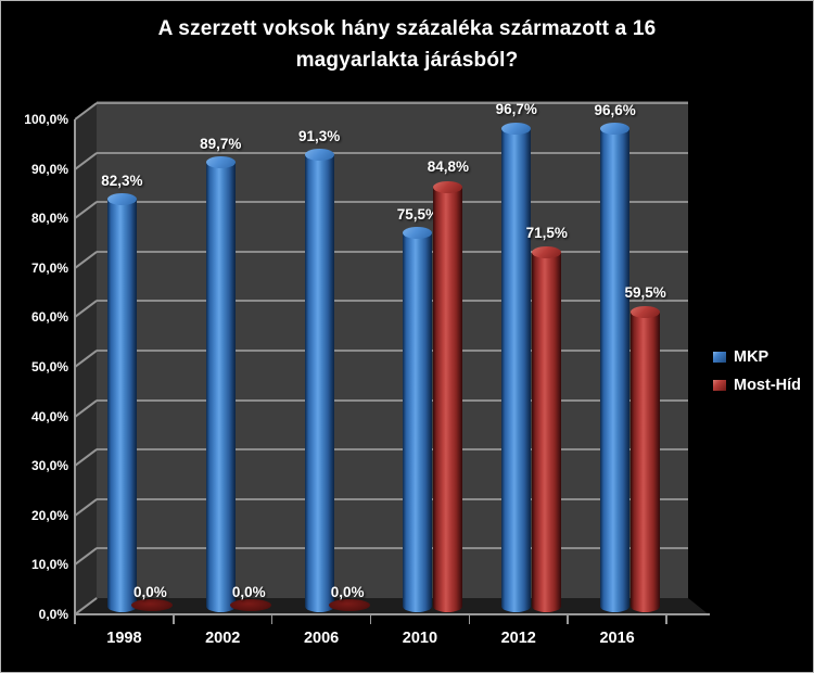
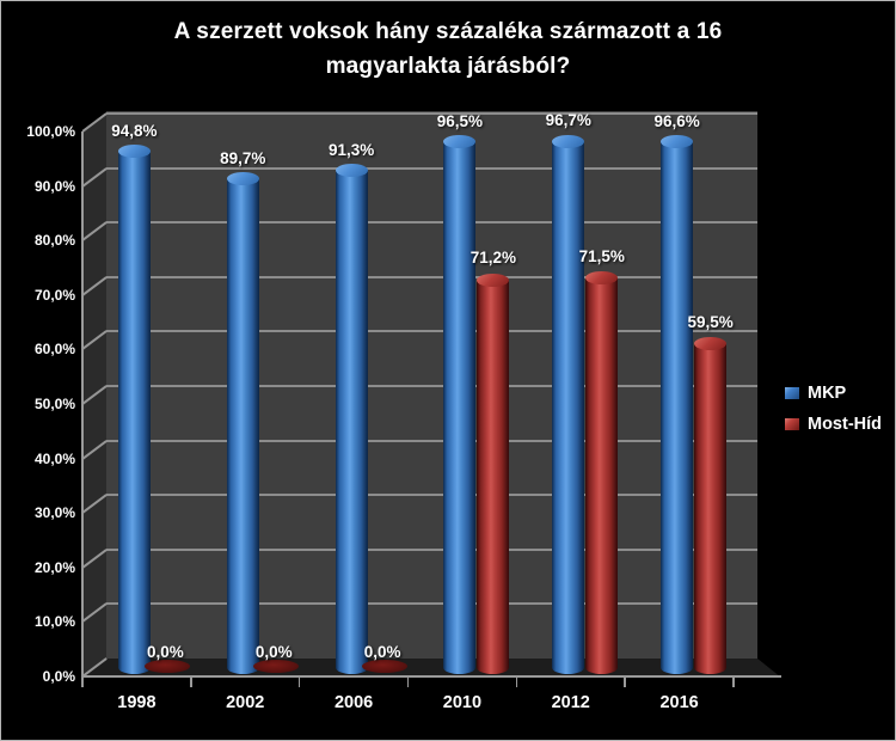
MKP/1998: 82,3% -> 94,8%
MKP/2010: 75,5% -> 96,5%
Most-Híd/2010: 84,8% -> 71,2%
